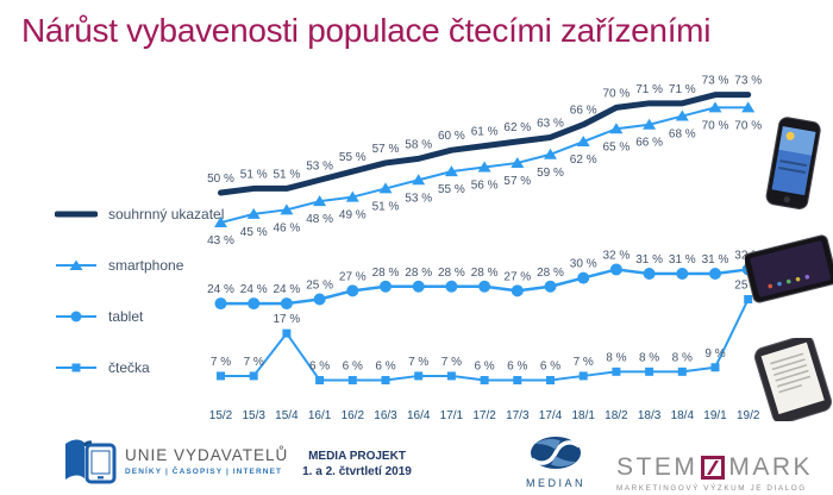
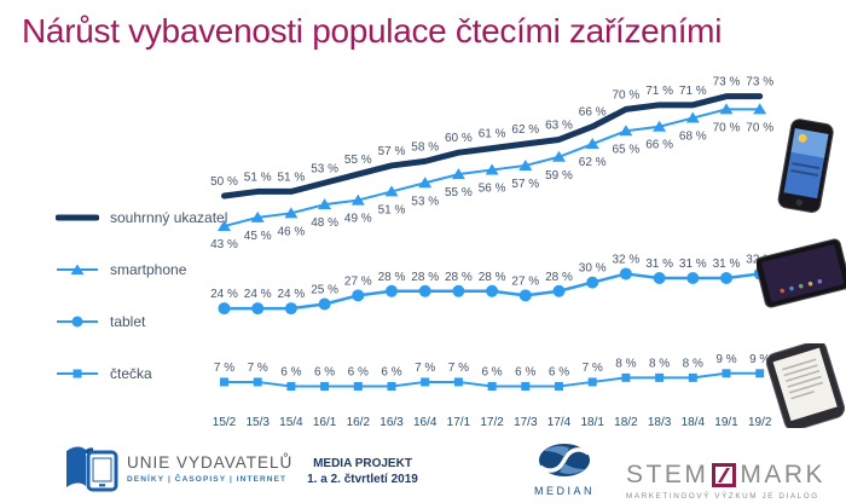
čtečka/15/4: 17 -> 6
čtečka/19/2: 25 -> 9
